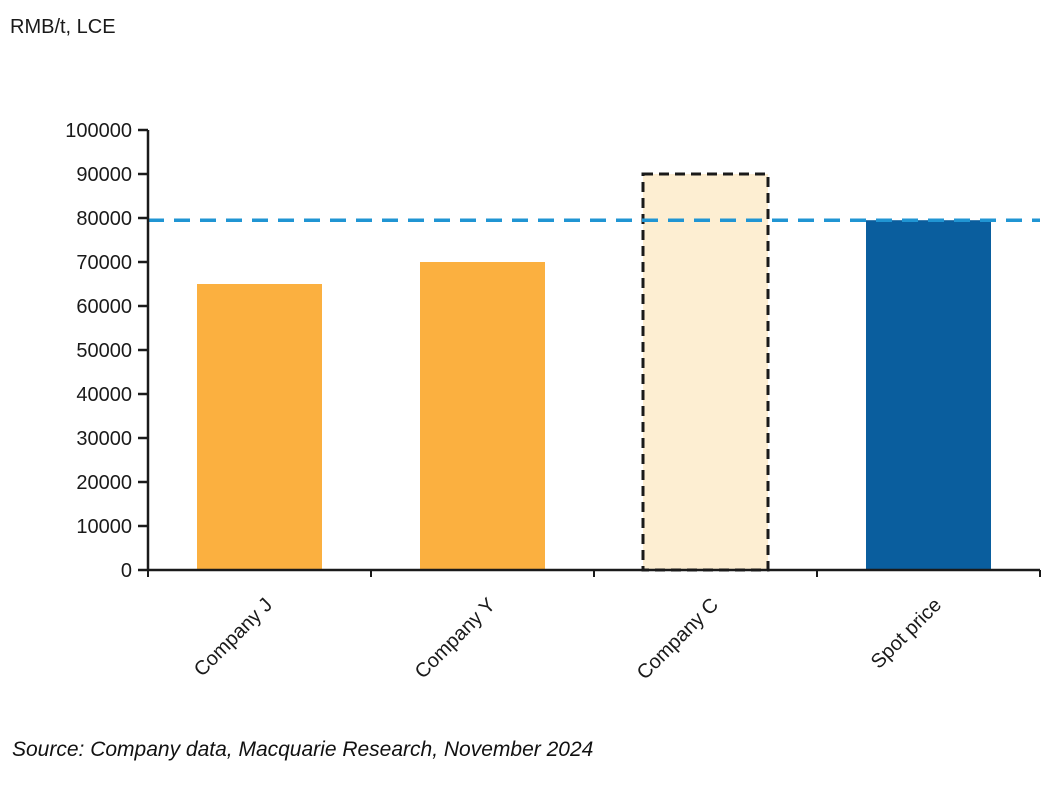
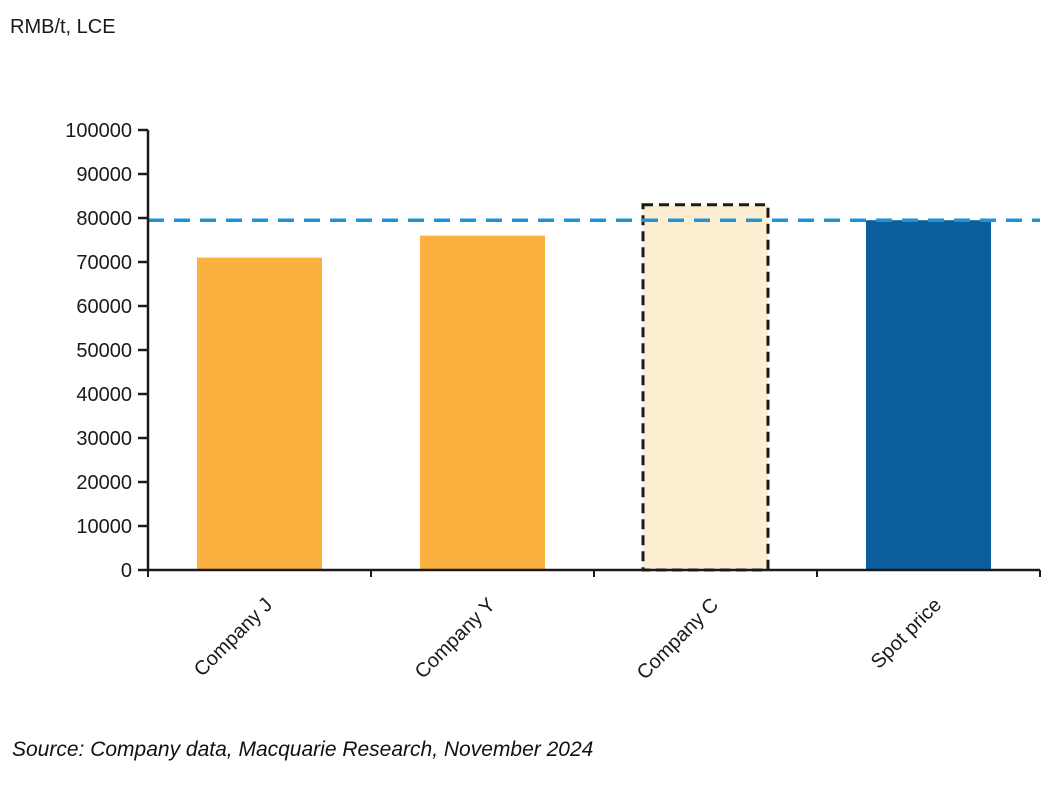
Company J: 65000 -> 71000
Company Y: 70000 -> 76000
Company C: 90000 -> 83000
